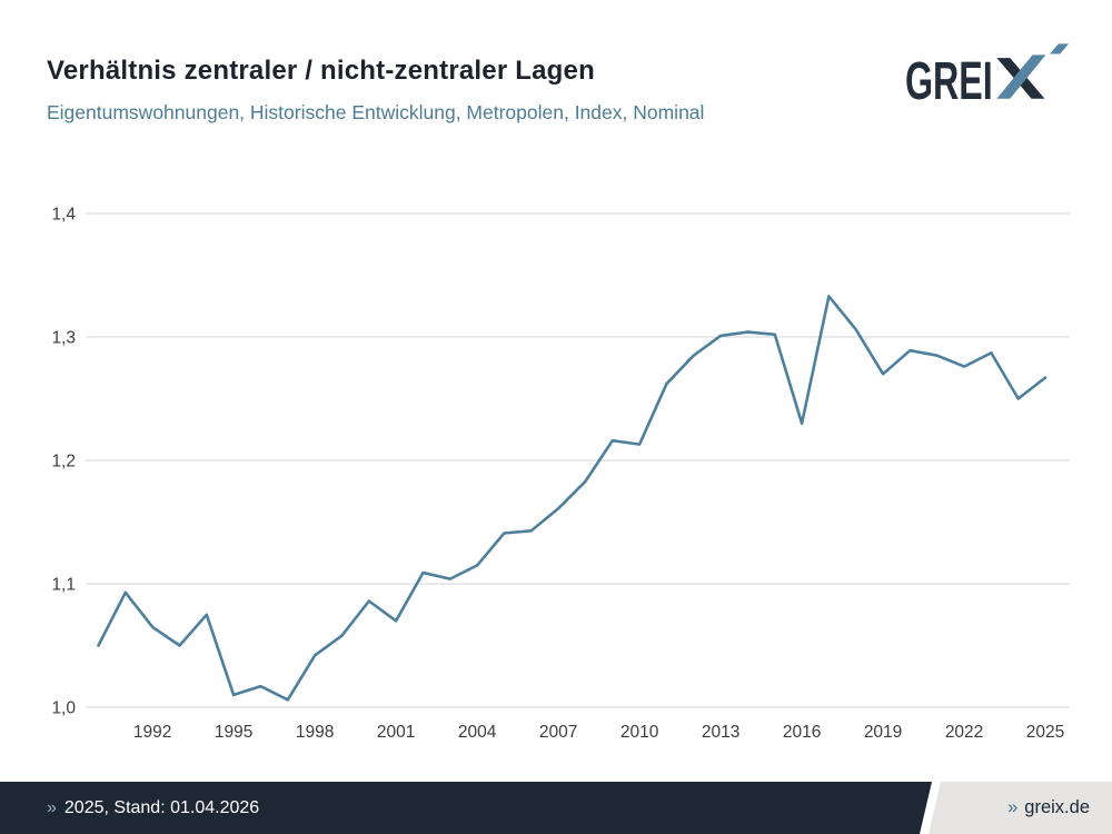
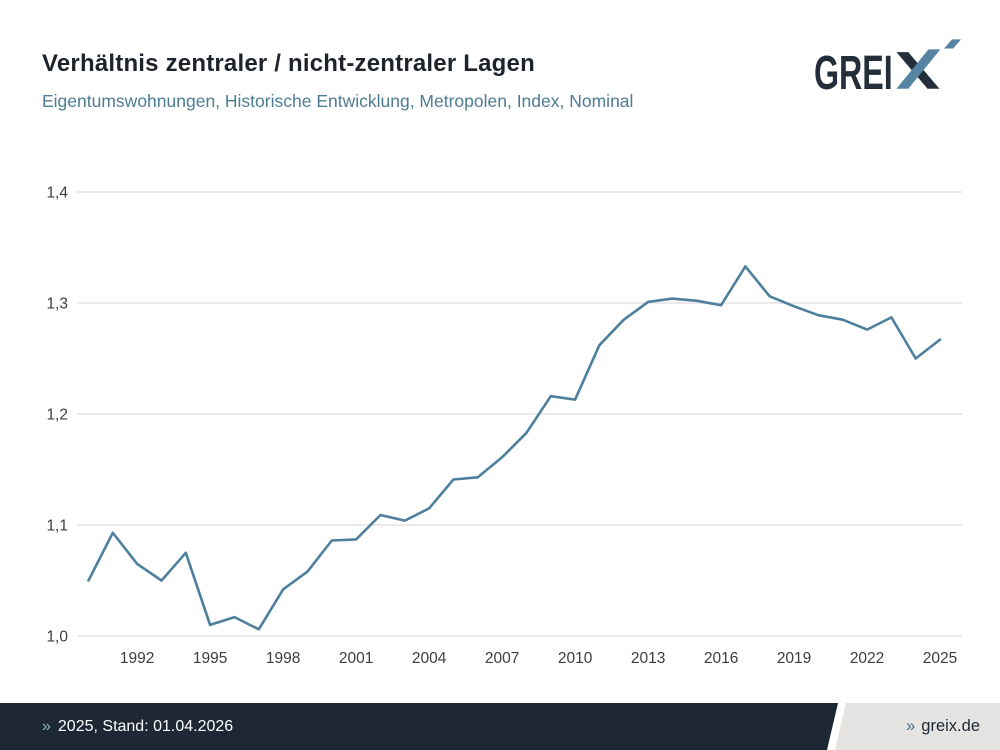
2001: 1,07 -> 1,09
2016: 1,23 -> 1,30
2019: 1,27 -> 1,30
